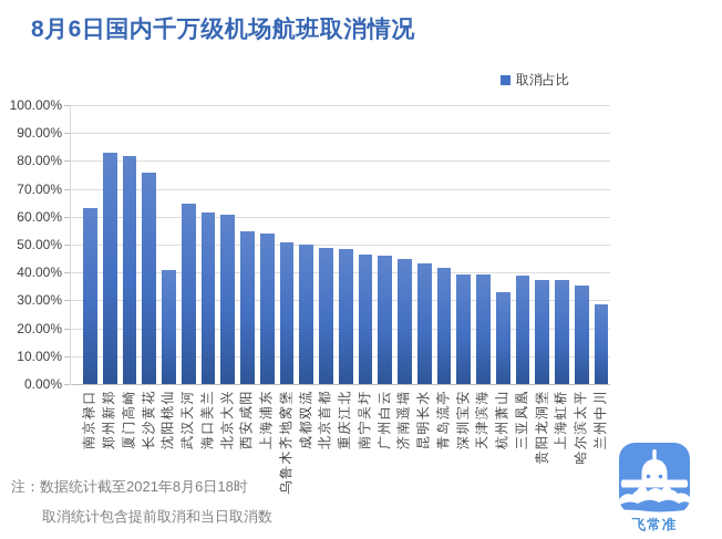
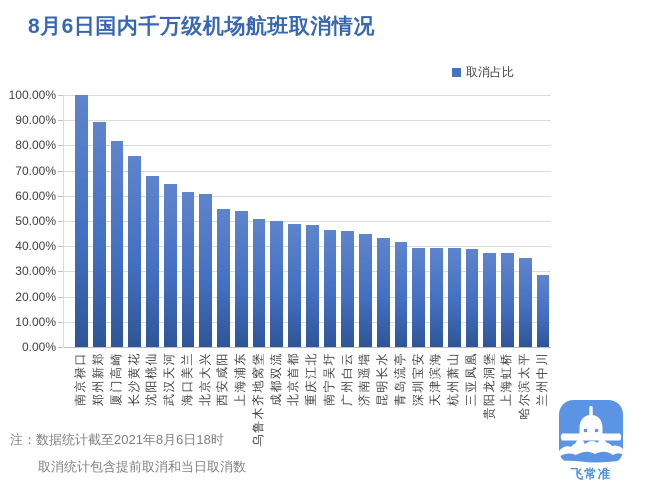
南京禄口: 63% -> 100%
郑州新郑: 83% -> 89%
沈阳桃仙: 41% -> 68%
杭州萧山: 33% -> 39%
